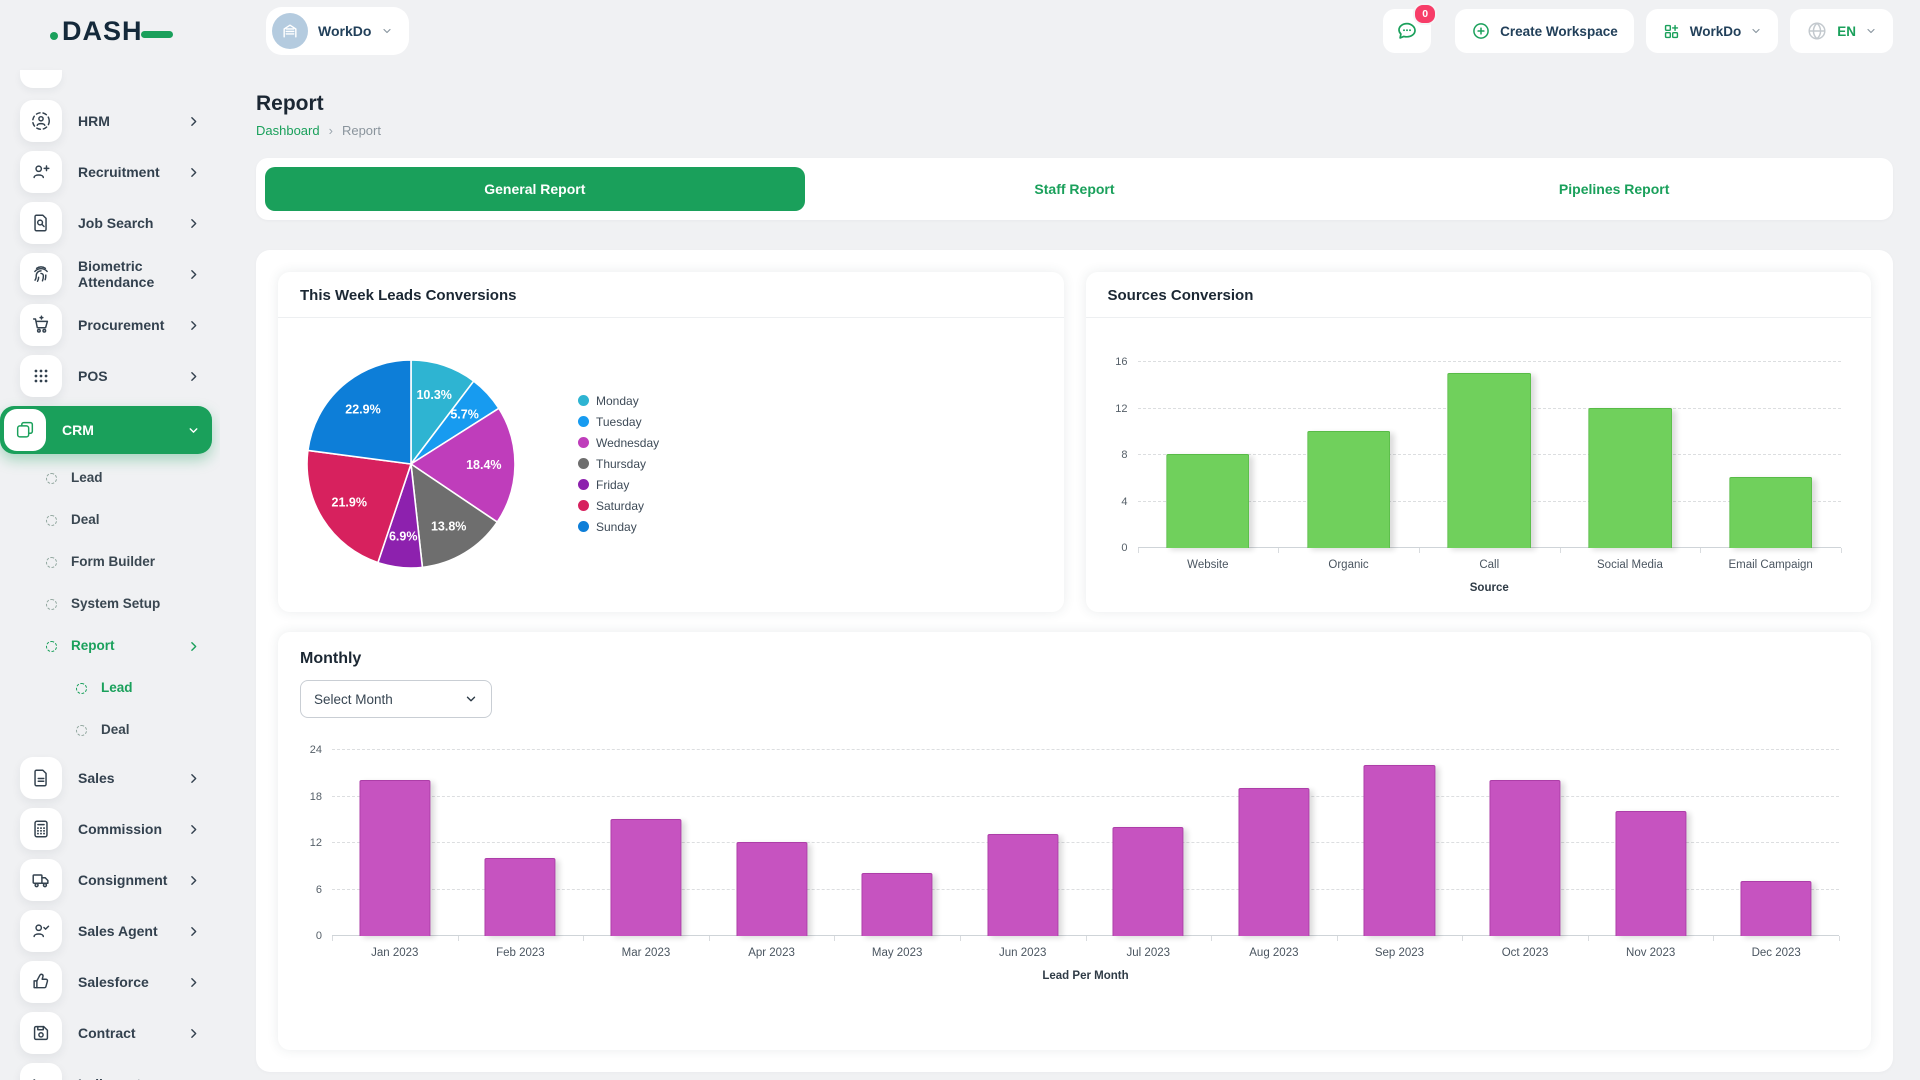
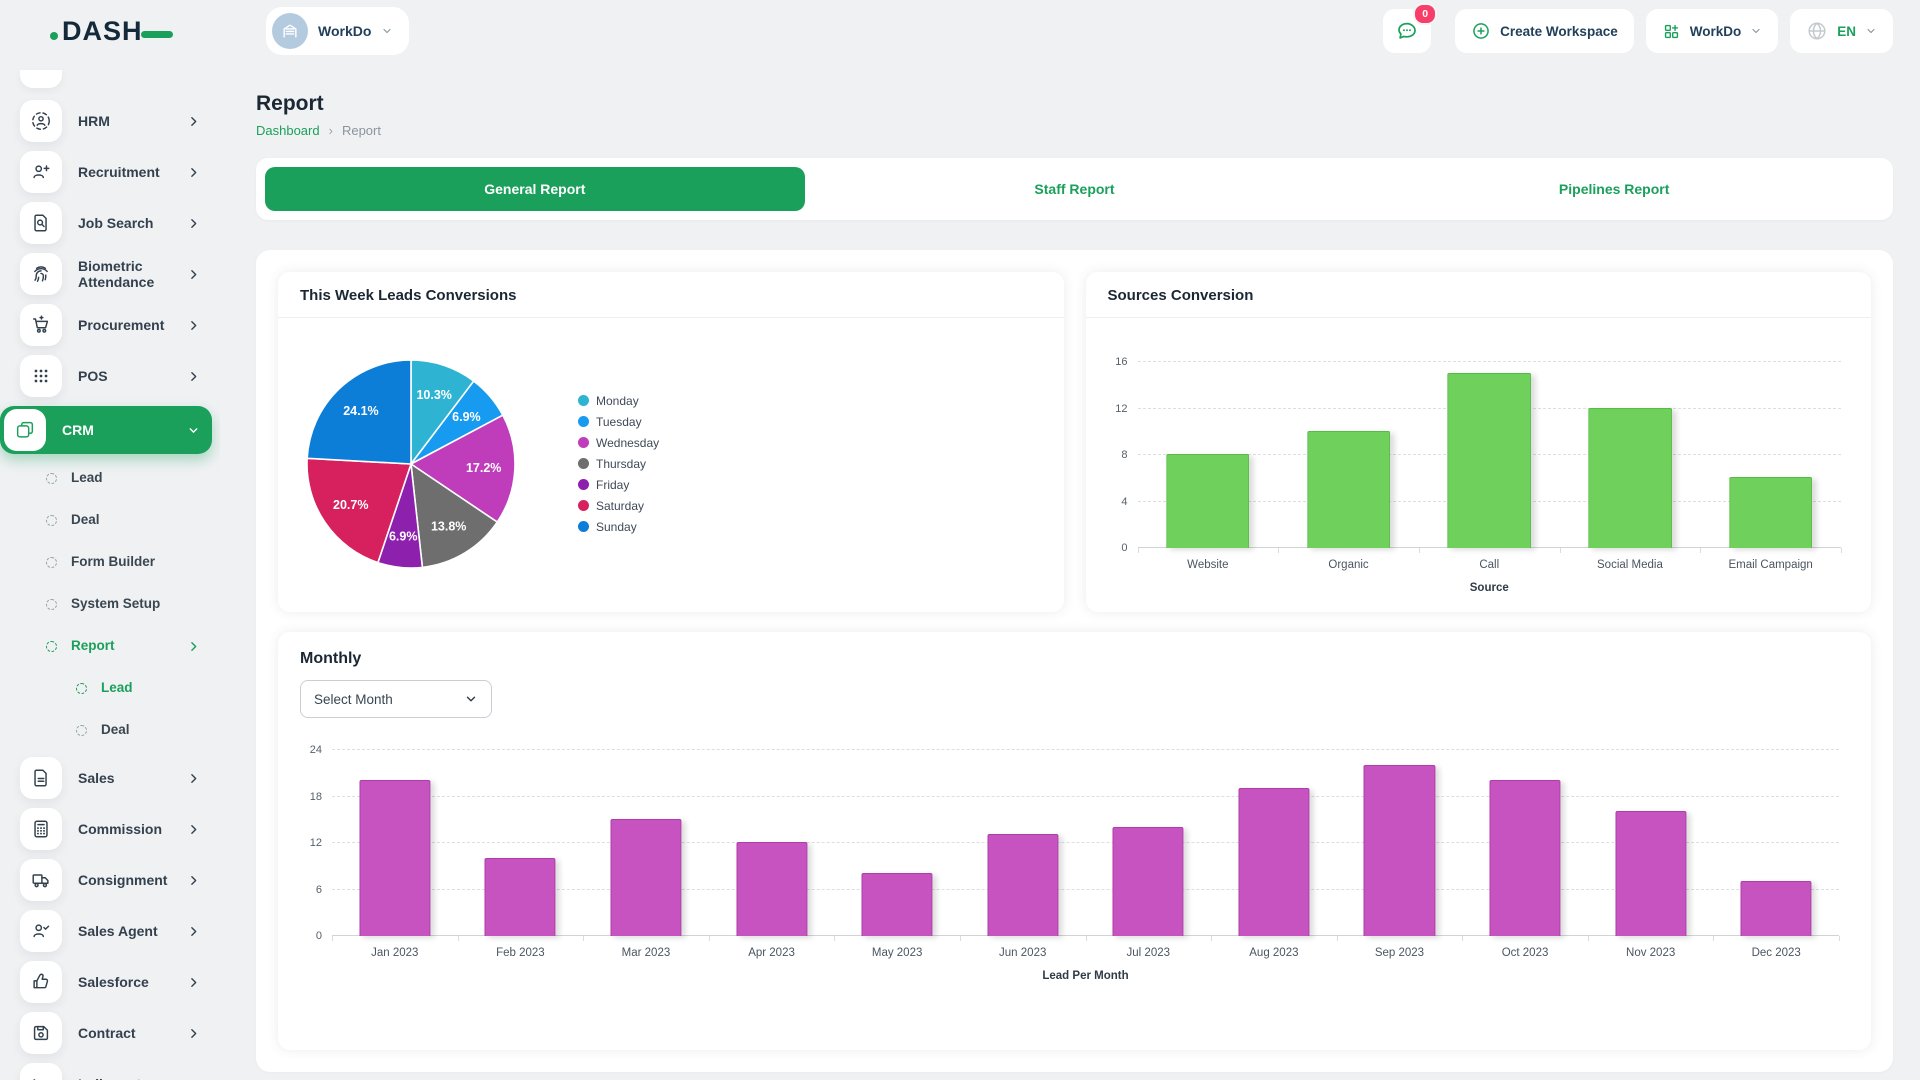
This Week Leads Conversions/Tuesday: 5.7% -> 6.9%
This Week Leads Conversions/Wednesday: 18.4% -> 17.2%
This Week Leads Conversions/Saturday: 21.9% -> 20.7%
This Week Leads Conversions/Sunday: 22.9% -> 24.1%
